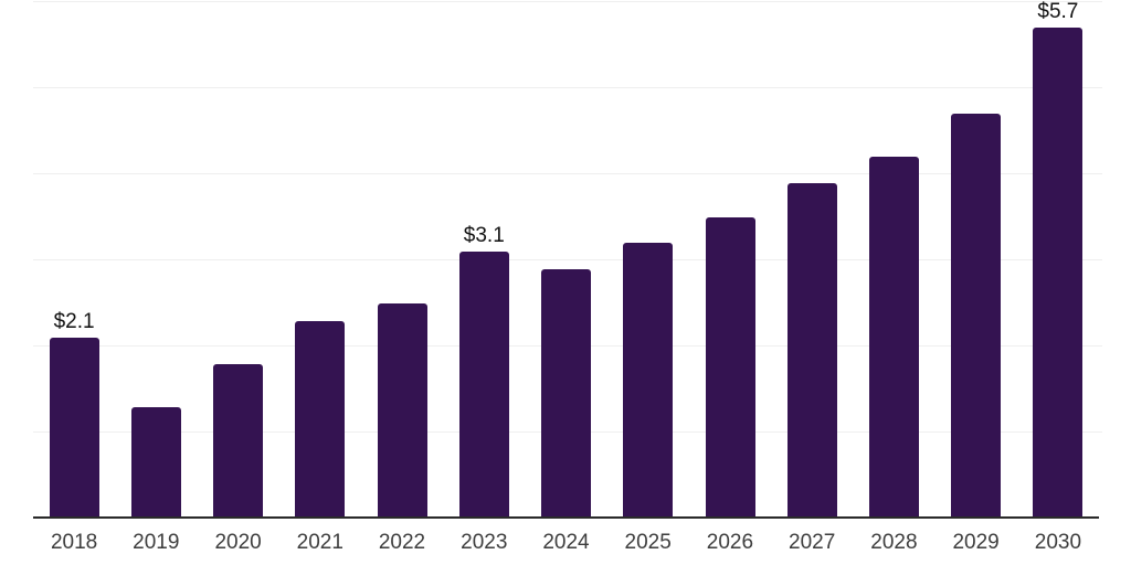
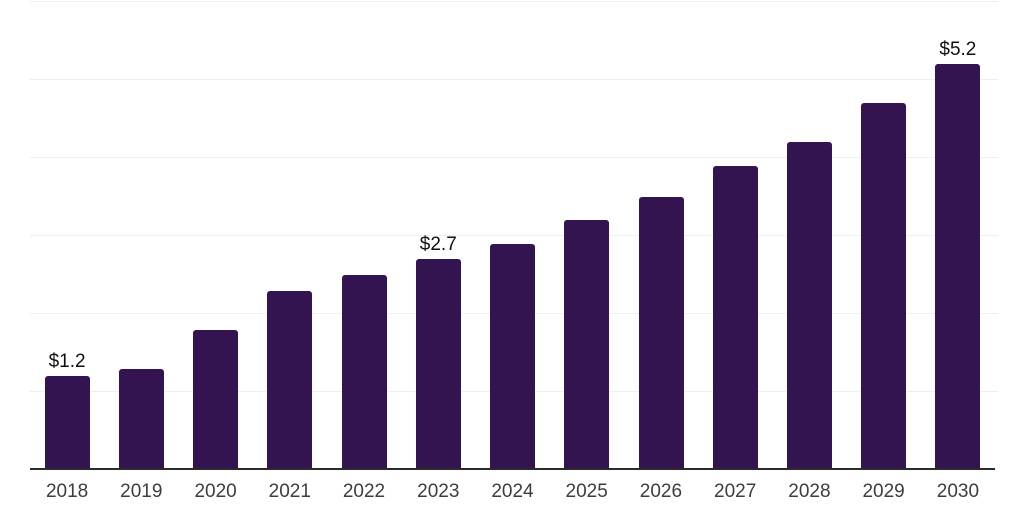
2018: $2.1 -> $1.2
2023: $3.1 -> $2.7
2030: $5.7 -> $5.2
